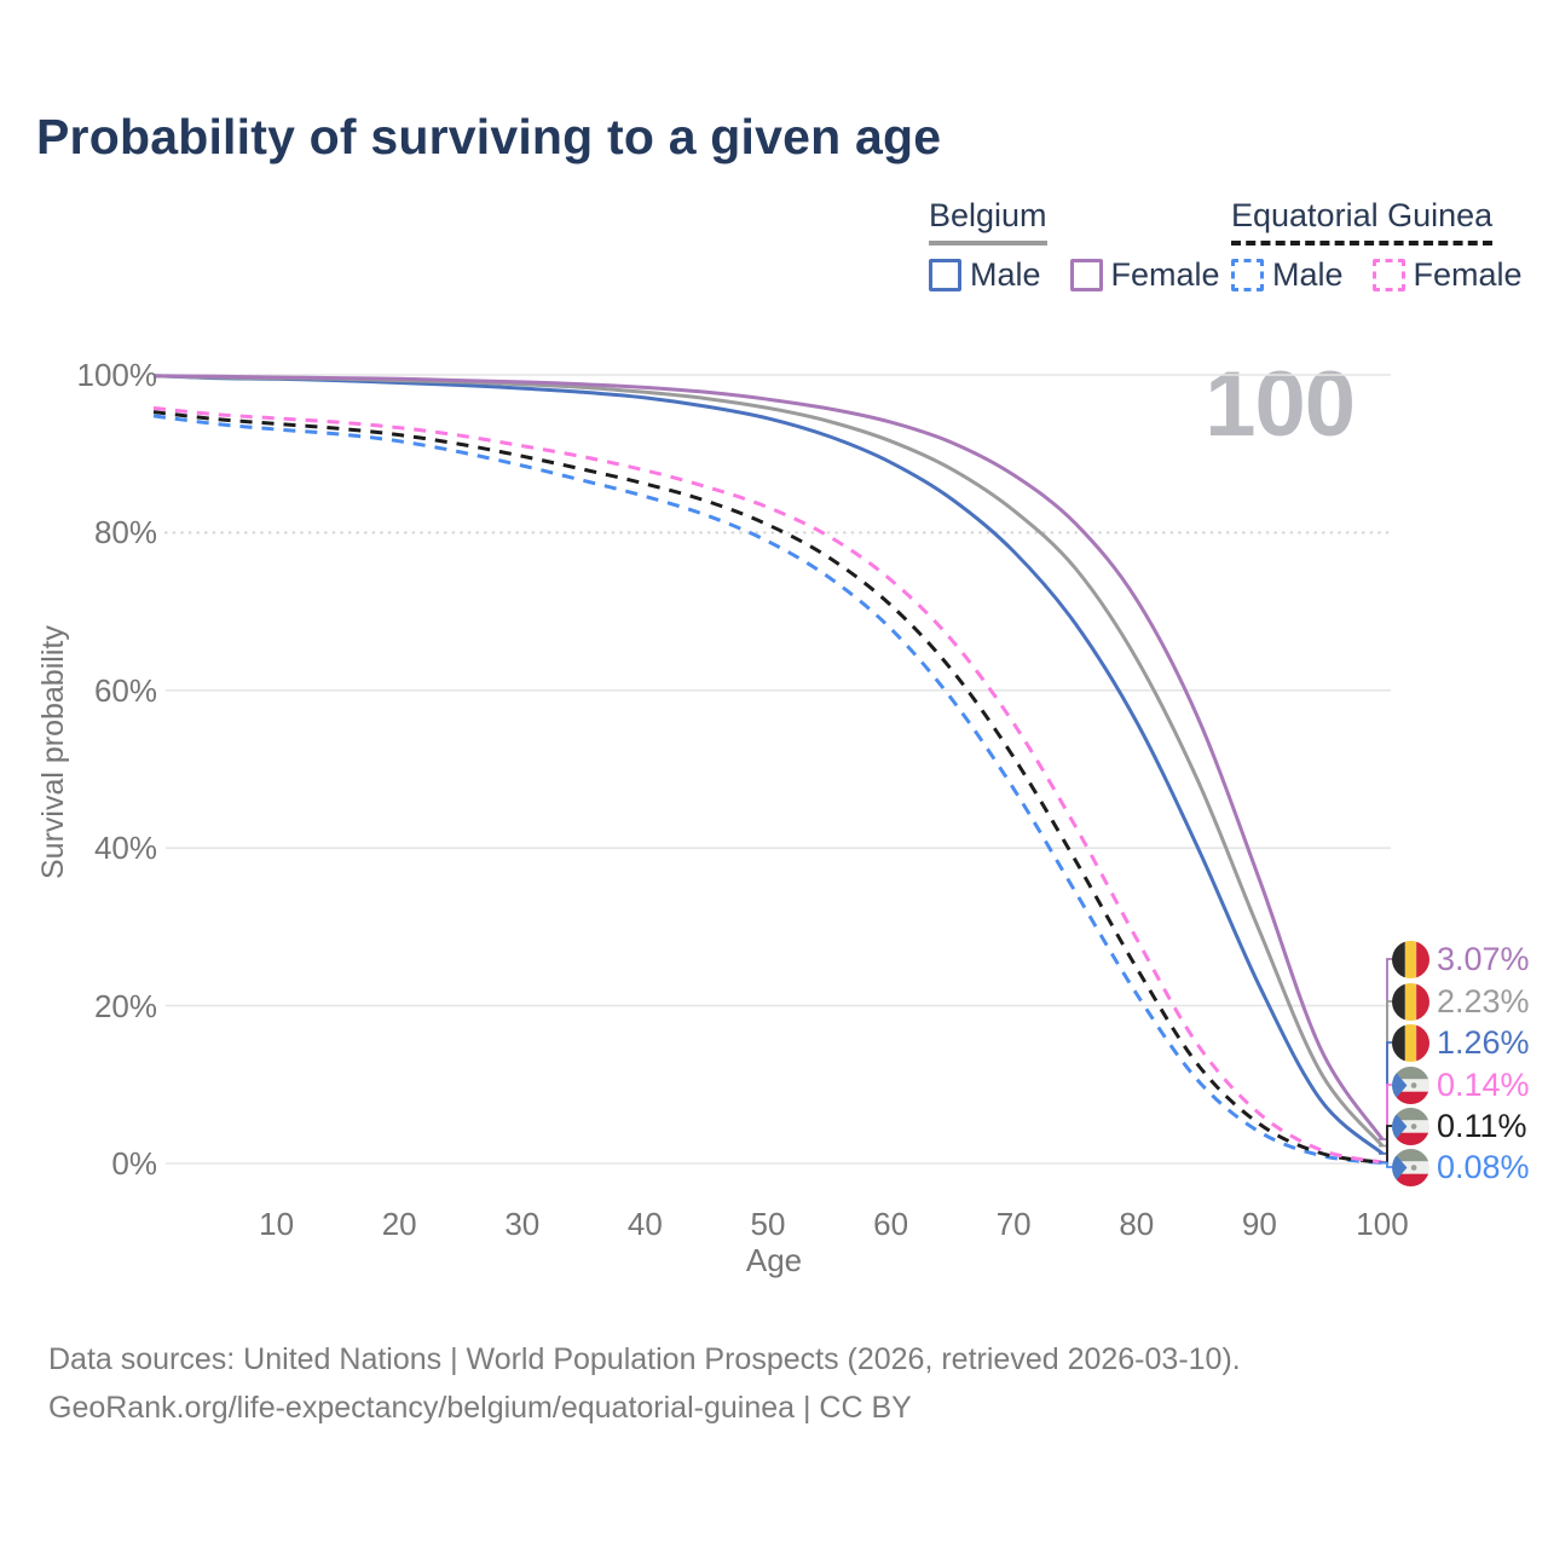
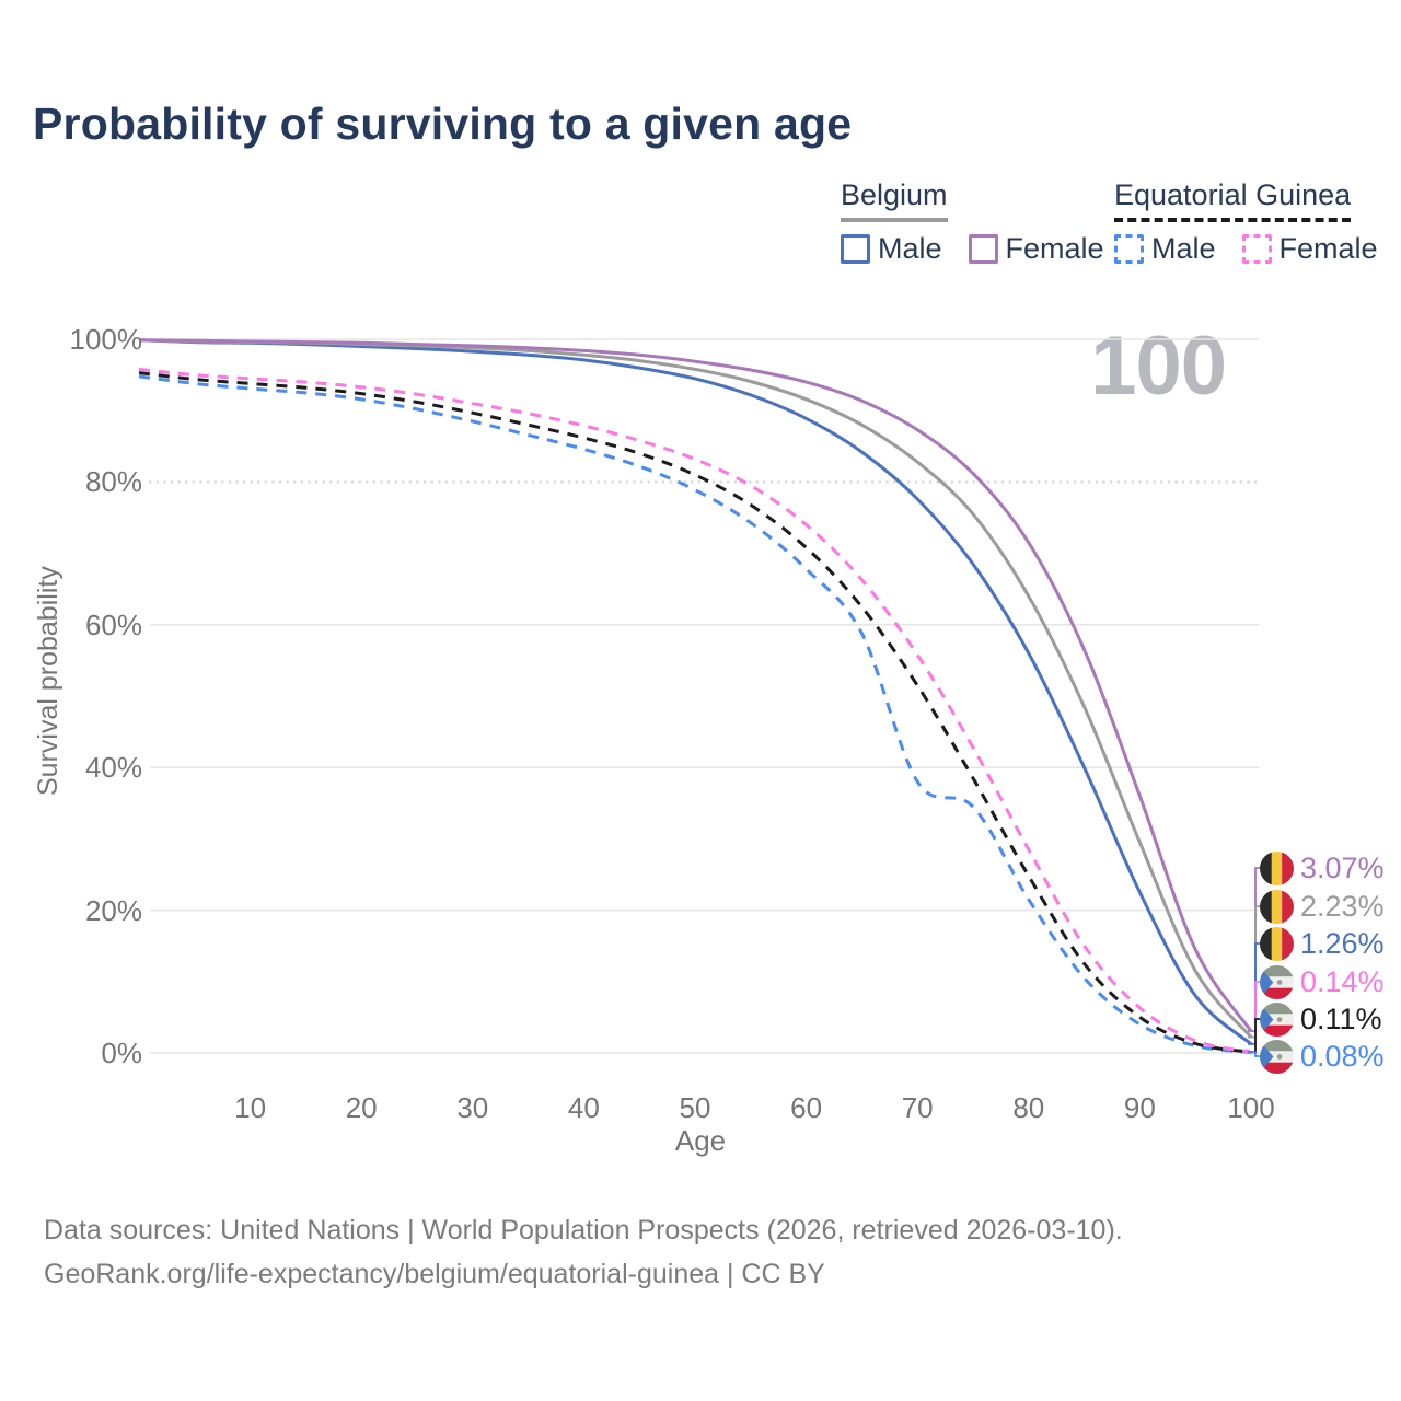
Equatorial Guinea Male/70: 48% -> 38%
